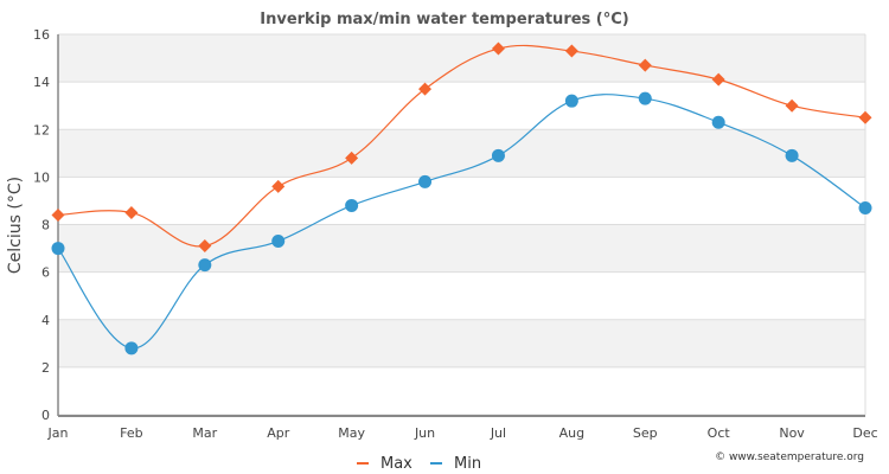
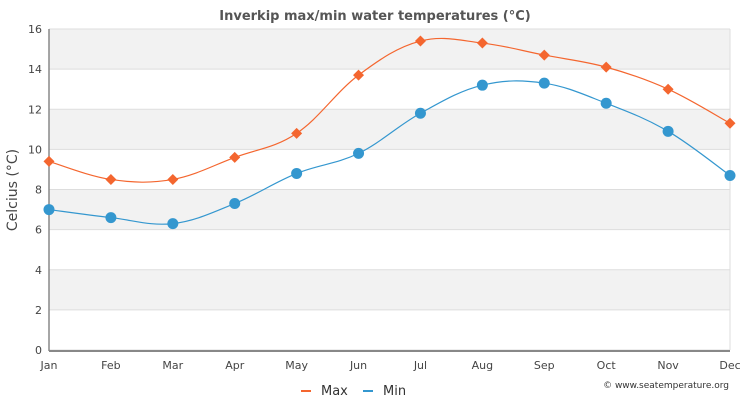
Max/Jan: 8.4 -> 9.4
Min/Feb: 2.8 -> 6.6
Max/Mar: 7.1 -> 8.5
Min/Jul: 10.9 -> 11.8
Max/Dec: 12.5 -> 11.3
